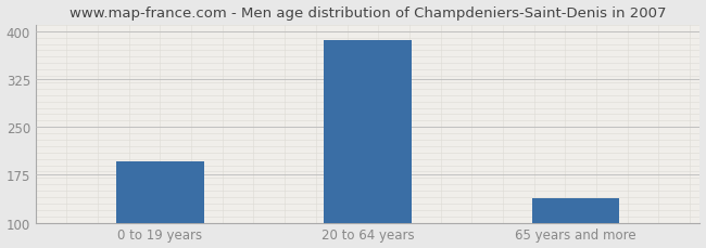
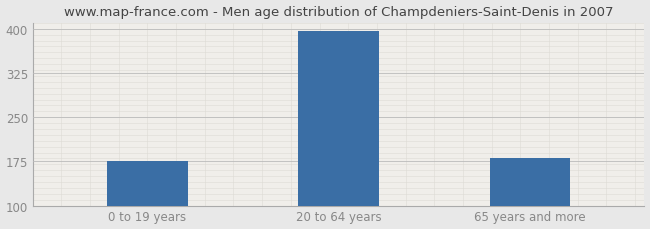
0 to 19 years: 196 -> 175
20 to 64 years: 386 -> 396
65 years and more: 138 -> 181
